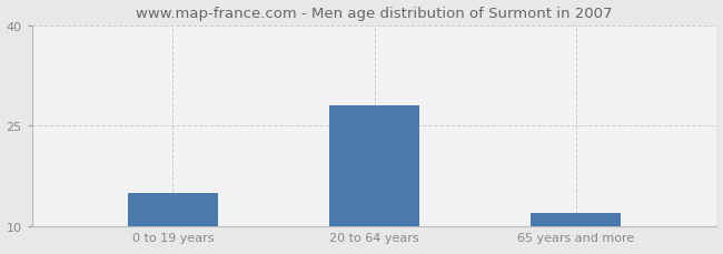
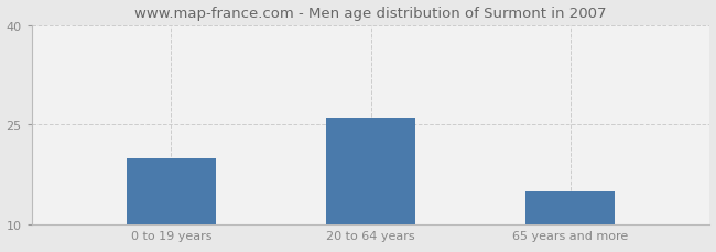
0 to 19 years: 15 -> 20
20 to 64 years: 28 -> 26
65 years and more: 12 -> 15
